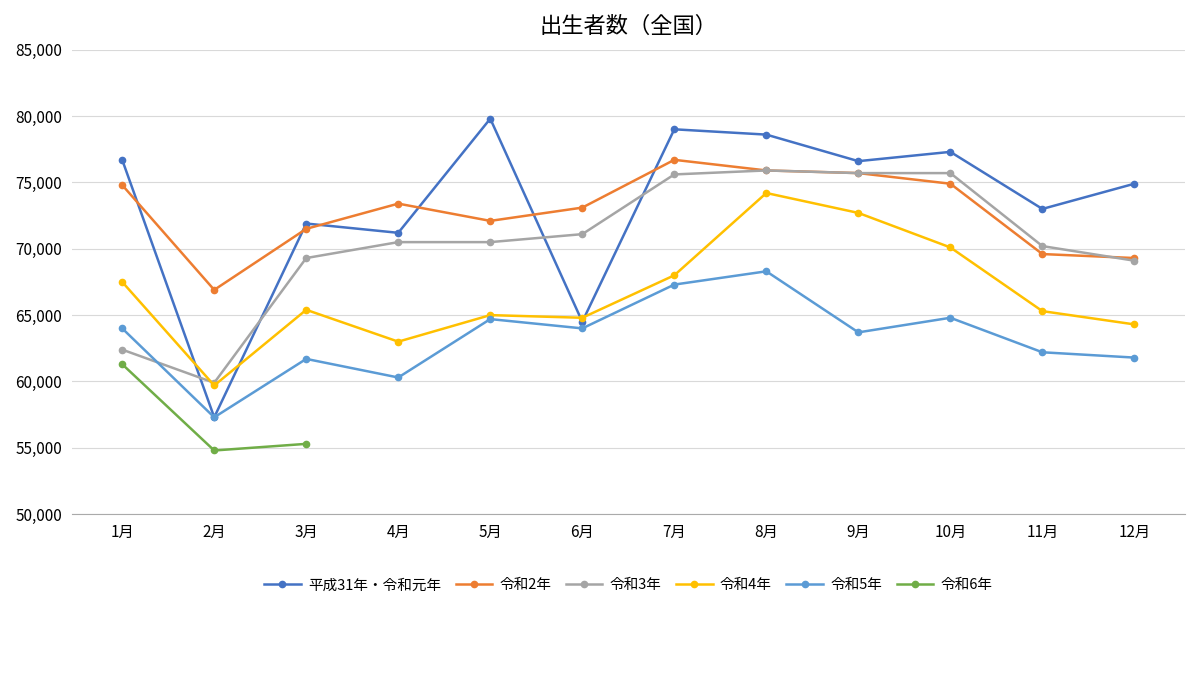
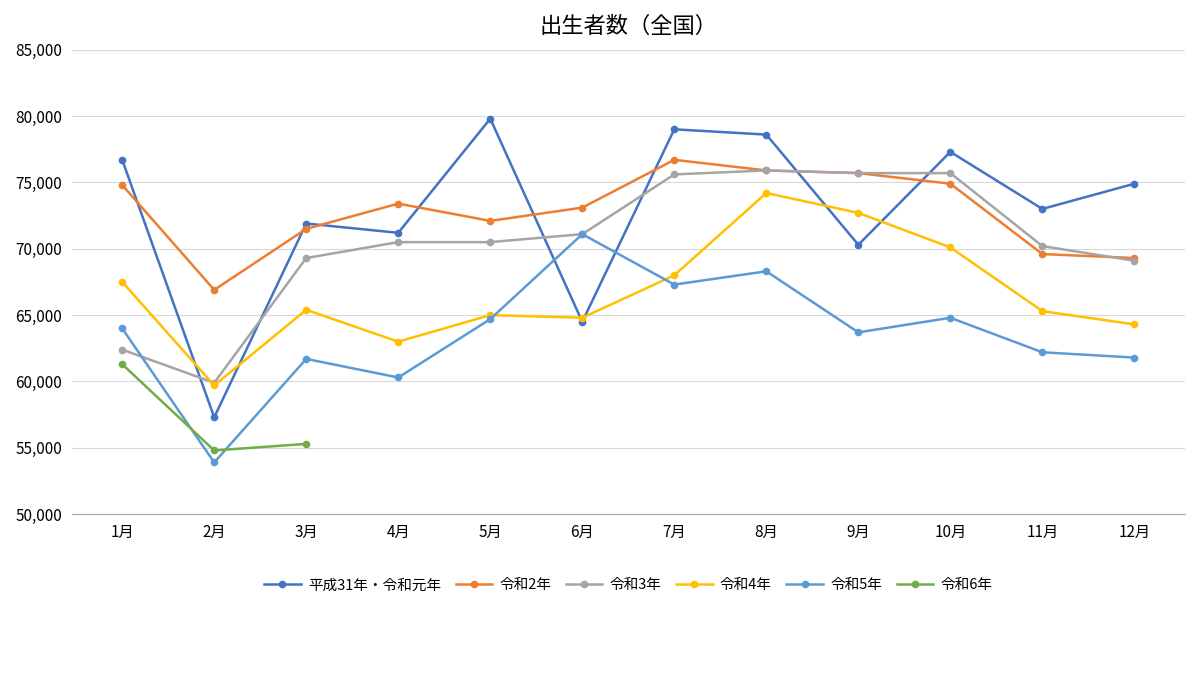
令和5年/2月: 57,300 -> 53,900
令和5年/6月: 64,000 -> 71,100
平成31年・令和元年/9月: 76,600 -> 70,300
